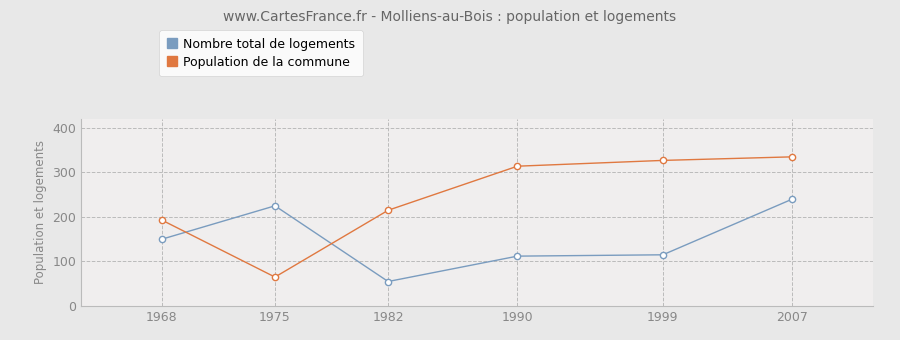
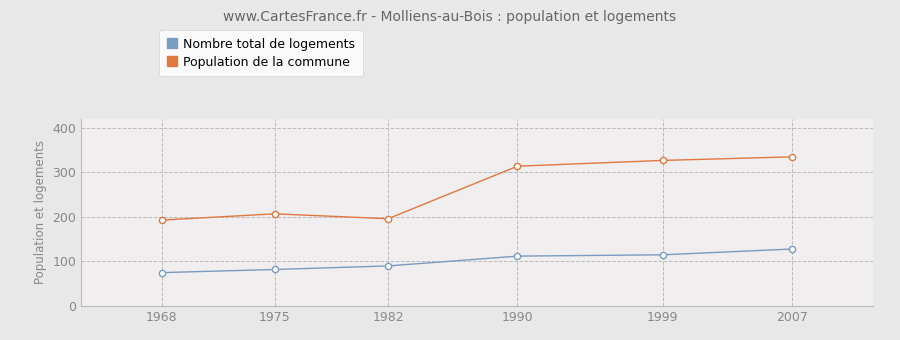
Nombre total de logements/1968: 150 -> 75
Nombre total de logements/1975: 225 -> 82
Population de la commune/1975: 65 -> 207
Nombre total de logements/1982: 55 -> 90
Population de la commune/1982: 215 -> 196
Nombre total de logements/2007: 240 -> 128
